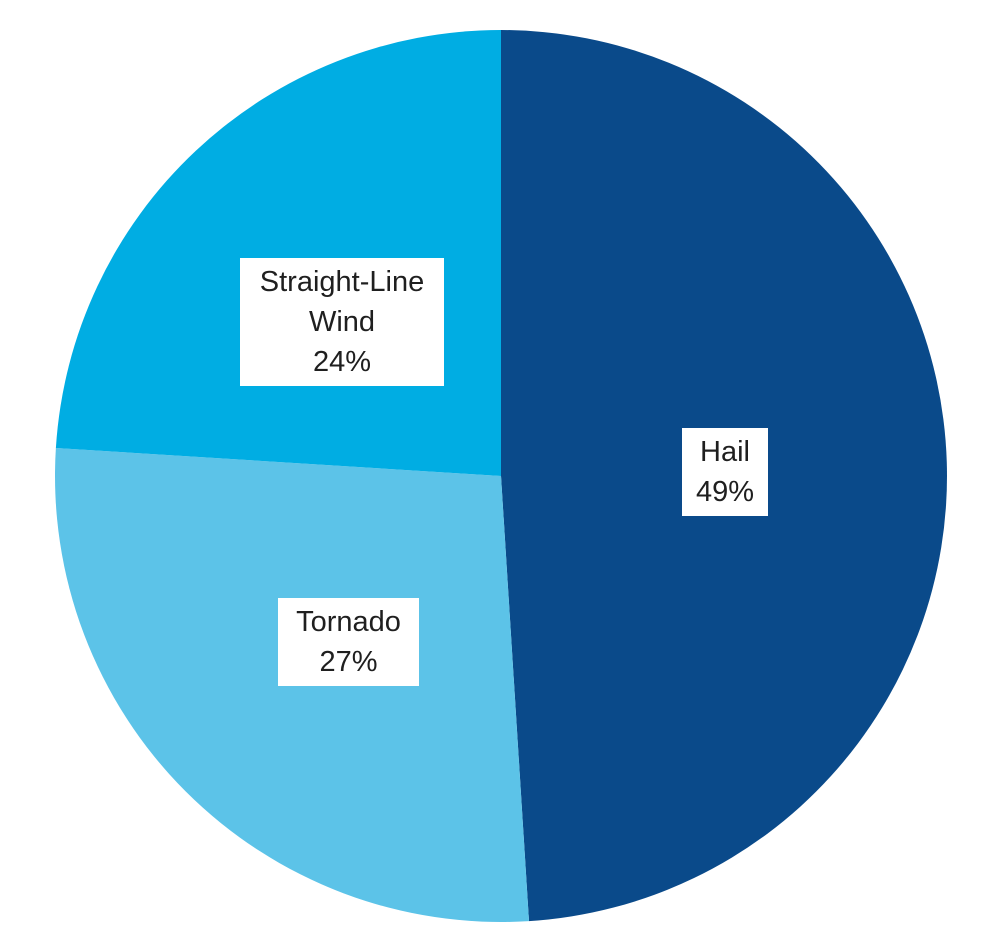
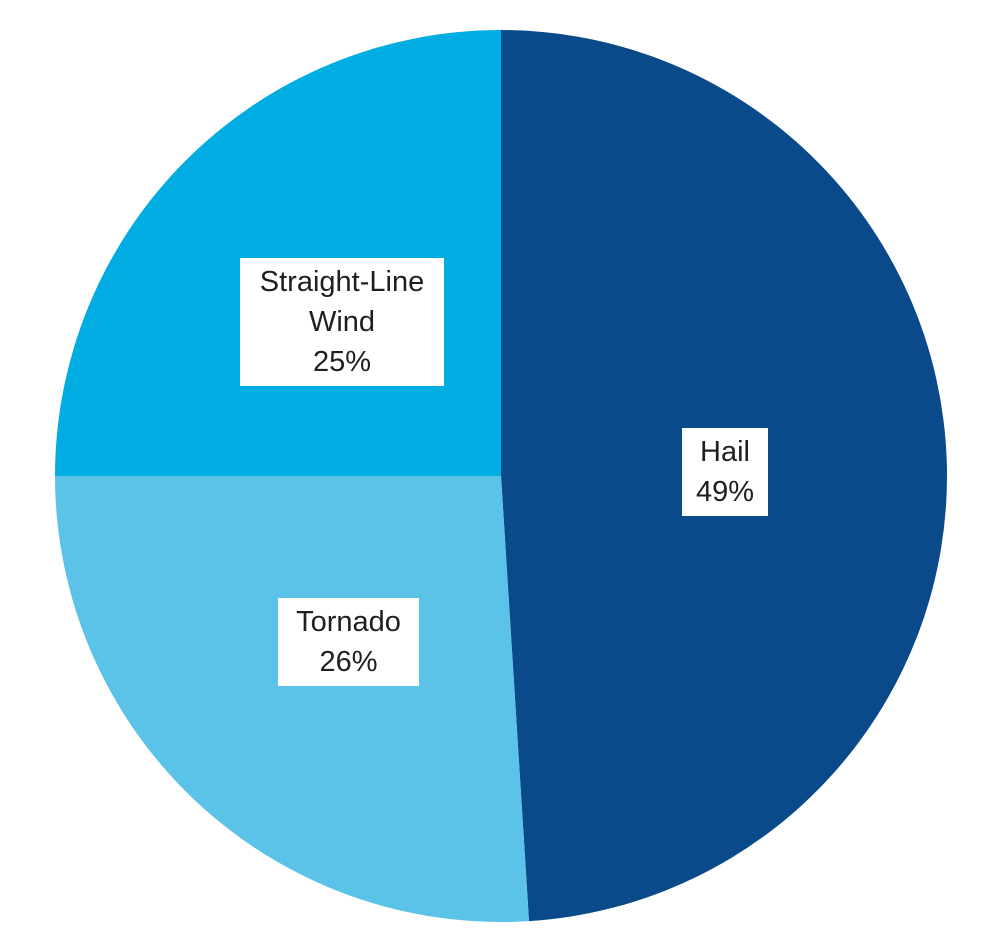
Tornado: 27% -> 26%
Straight-Line Wind: 24% -> 25%
